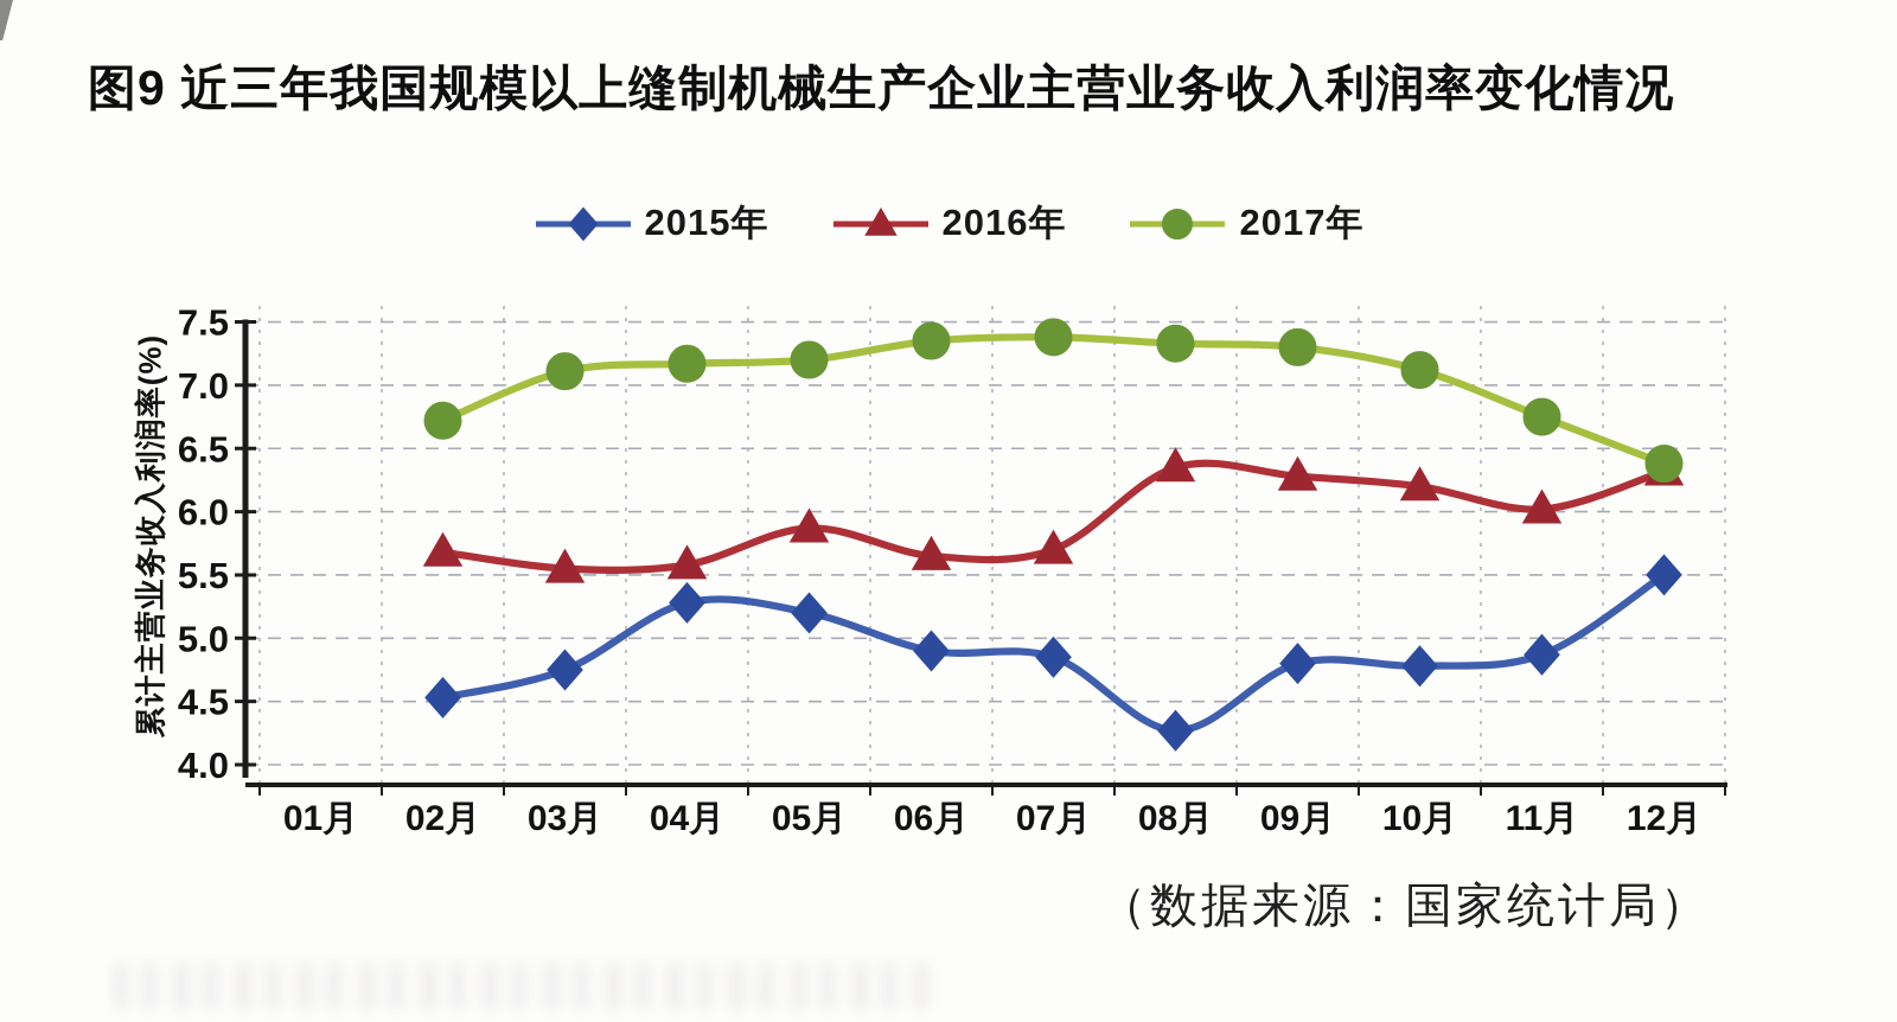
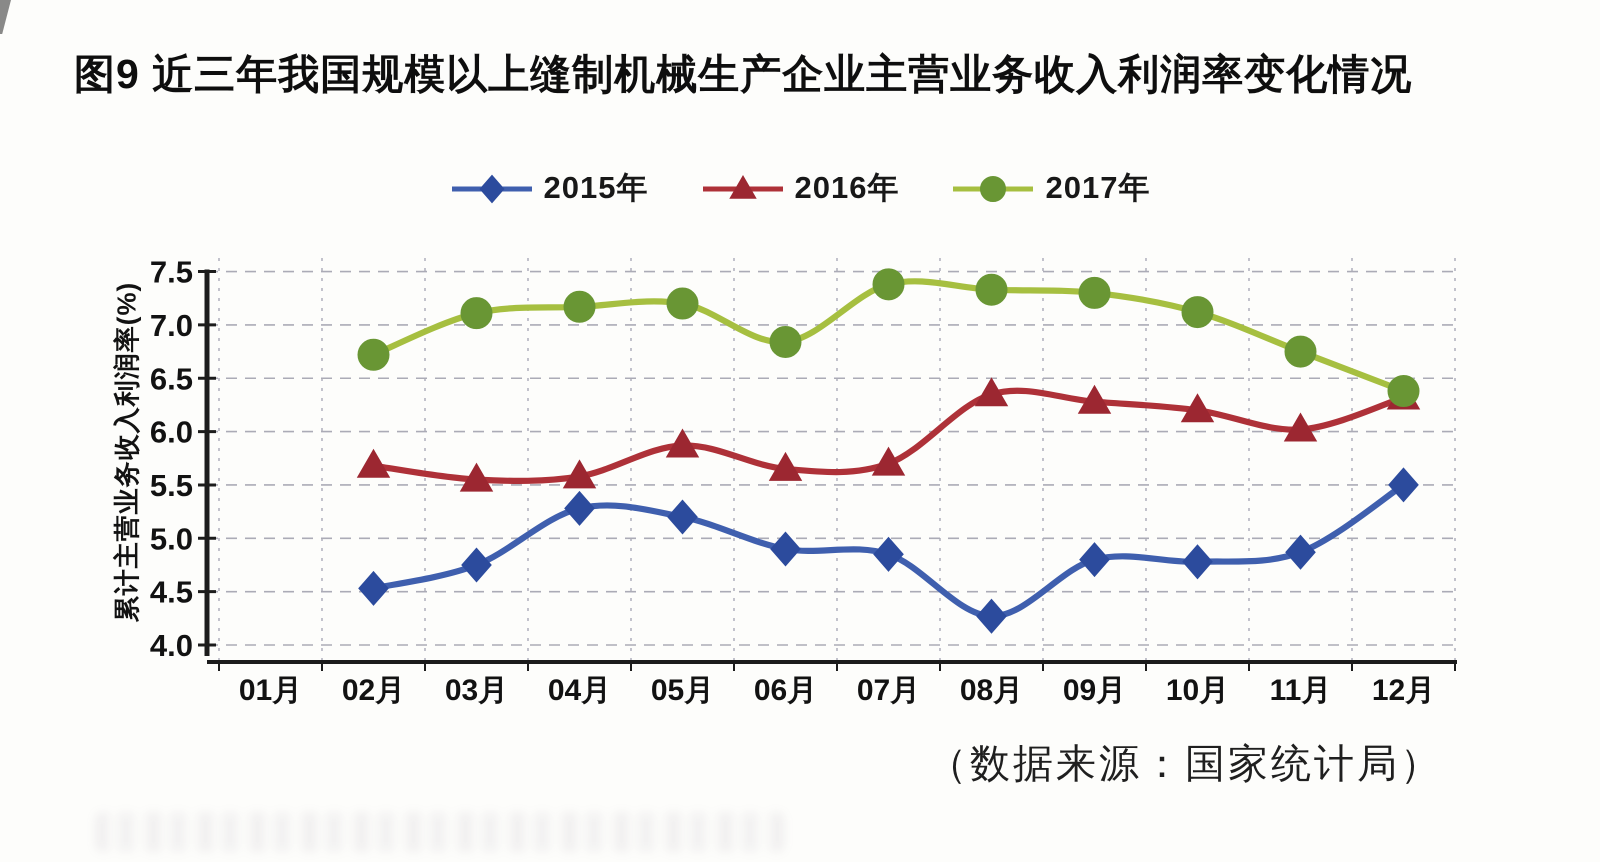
2017年/06月: 7.35 -> 6.84
